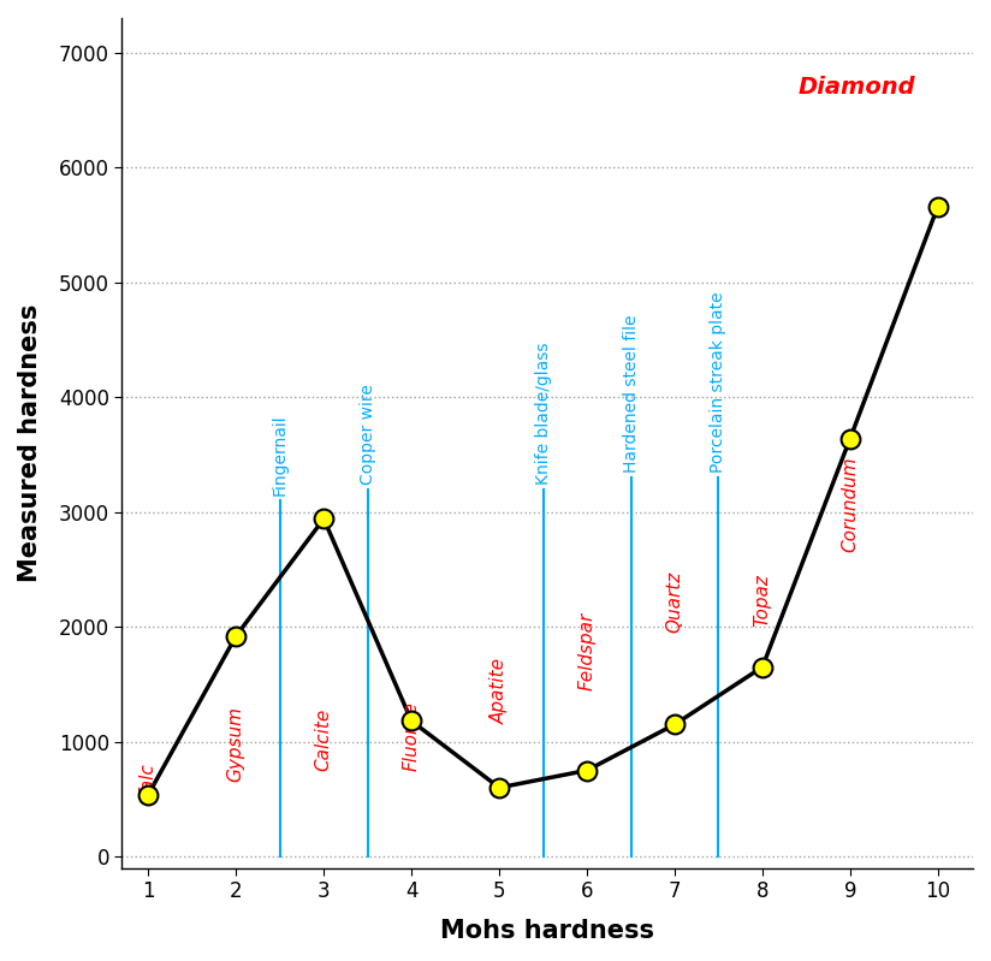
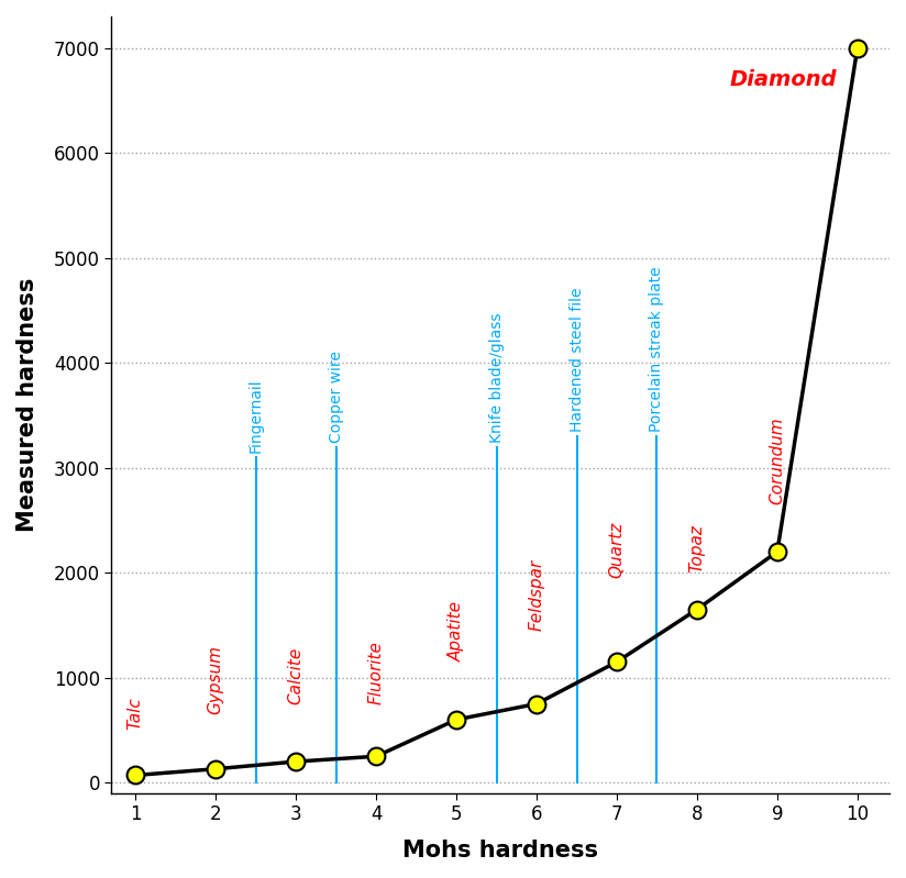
1: 540 -> 70
2: 1920 -> 130
3: 2940 -> 200
4: 1180 -> 250
9: 3640 -> 2200
10: 5660 -> 7000
